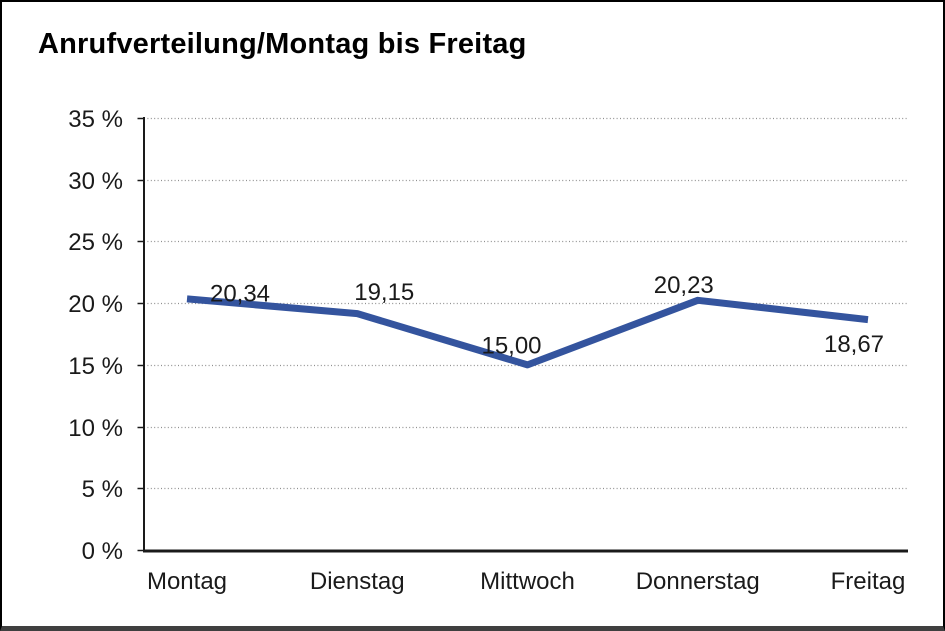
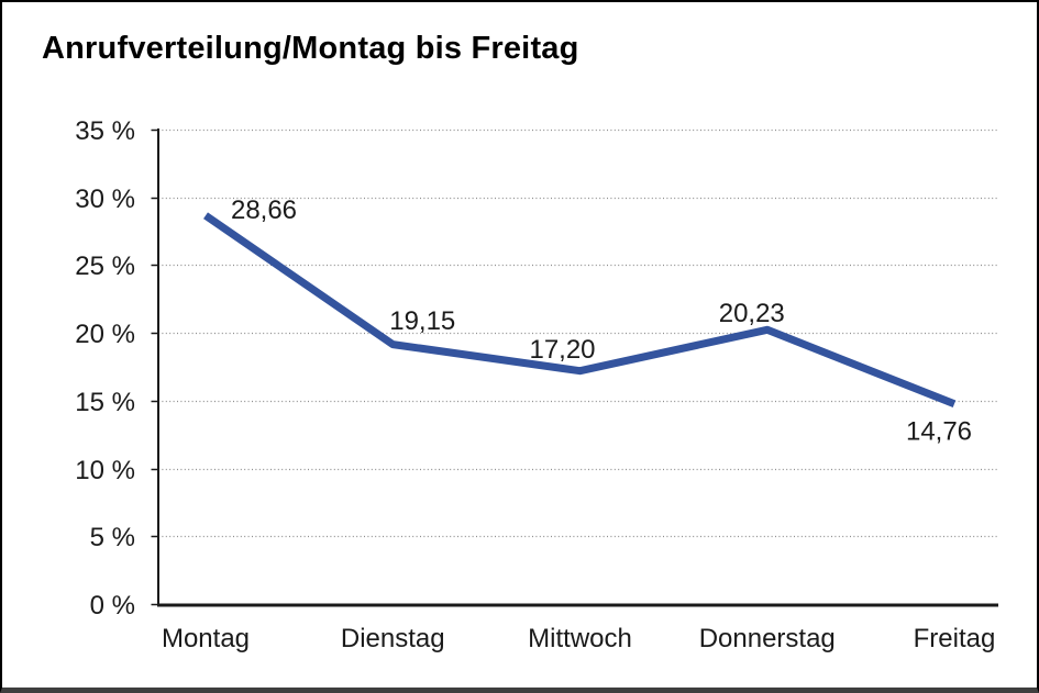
Montag: 20,34 -> 28,66
Mittwoch: 15,00 -> 17,20
Freitag: 18,67 -> 14,76
